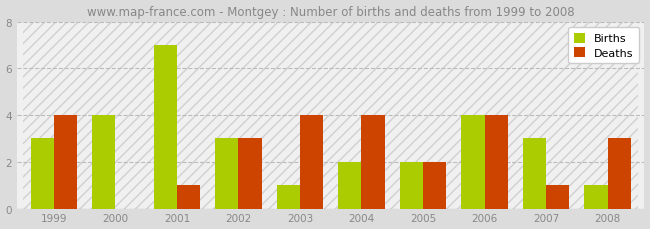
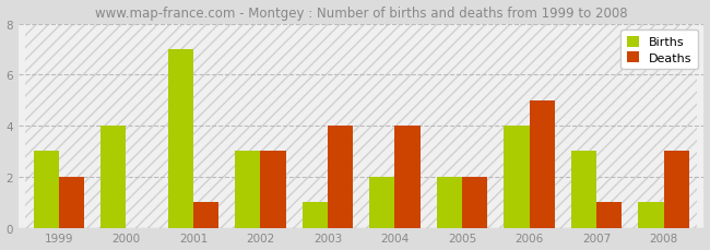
Deaths/1999: 4 -> 2
Deaths/2006: 4 -> 5
